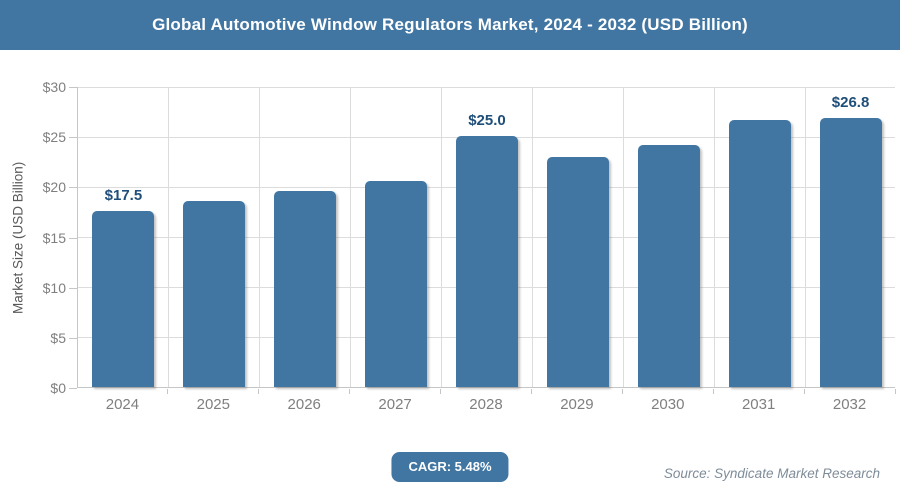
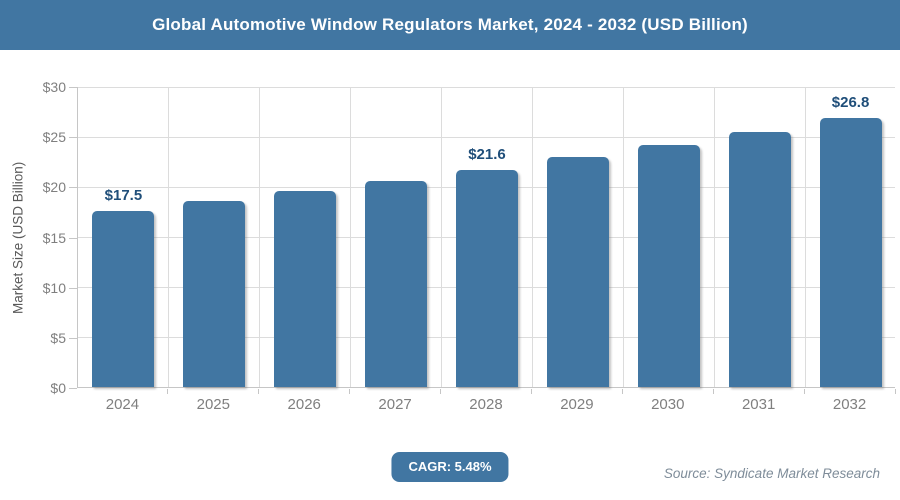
2028: $25.0 -> $21.6
2031: $26.6 -> $25.4
